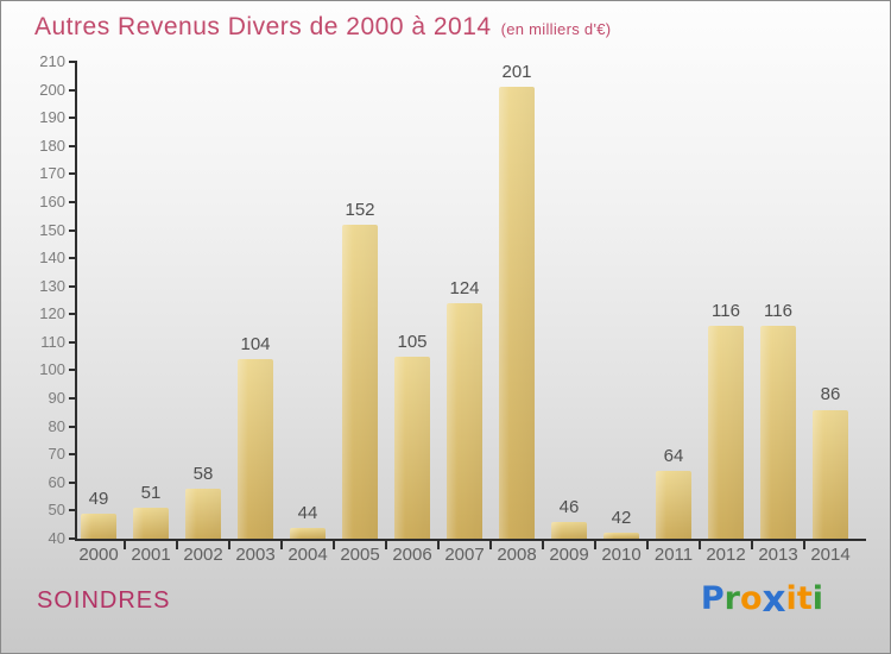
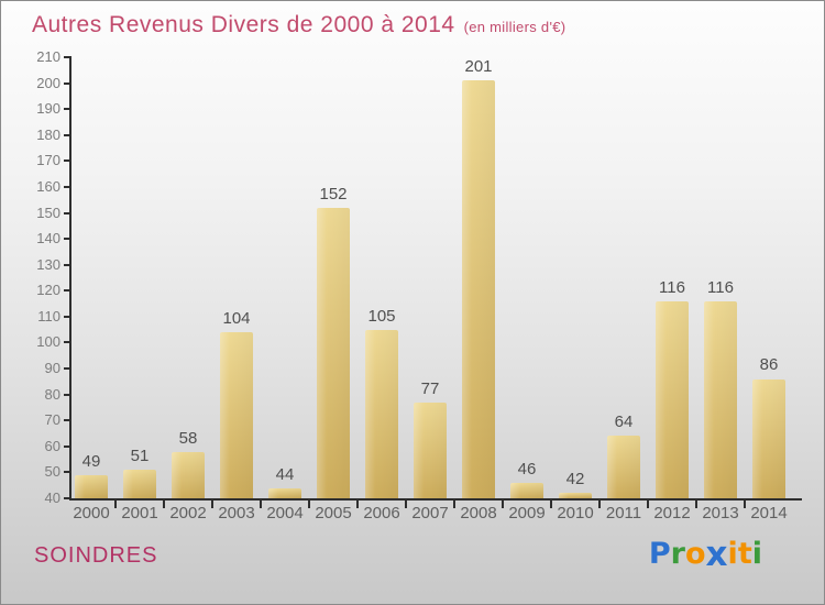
2007: 124 -> 77
